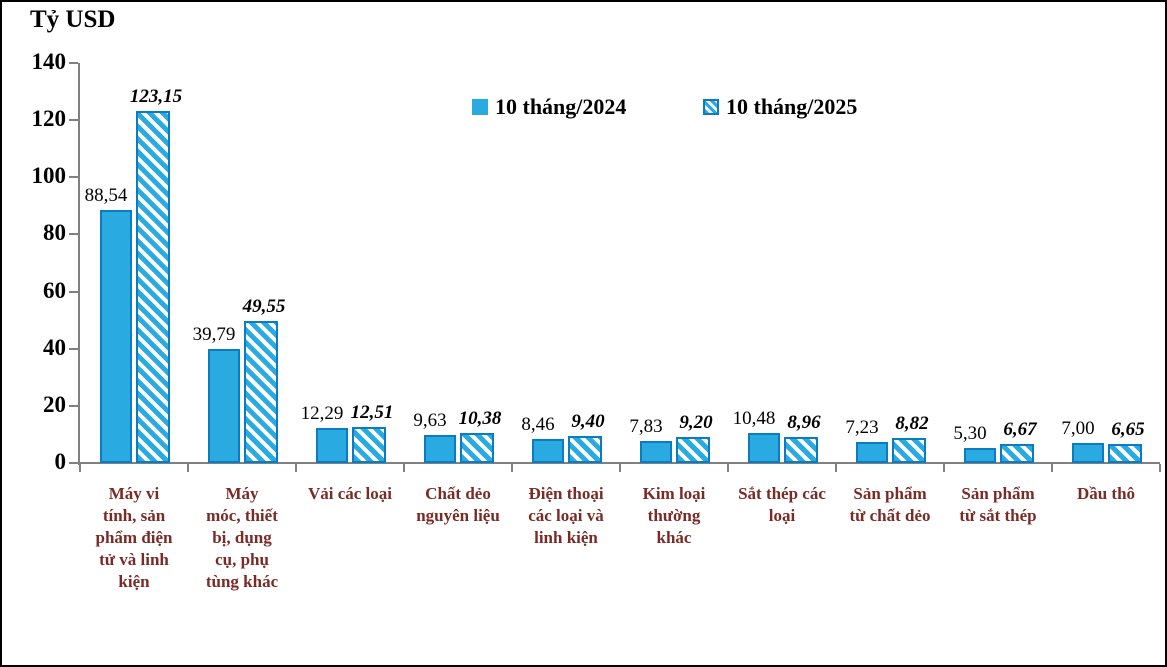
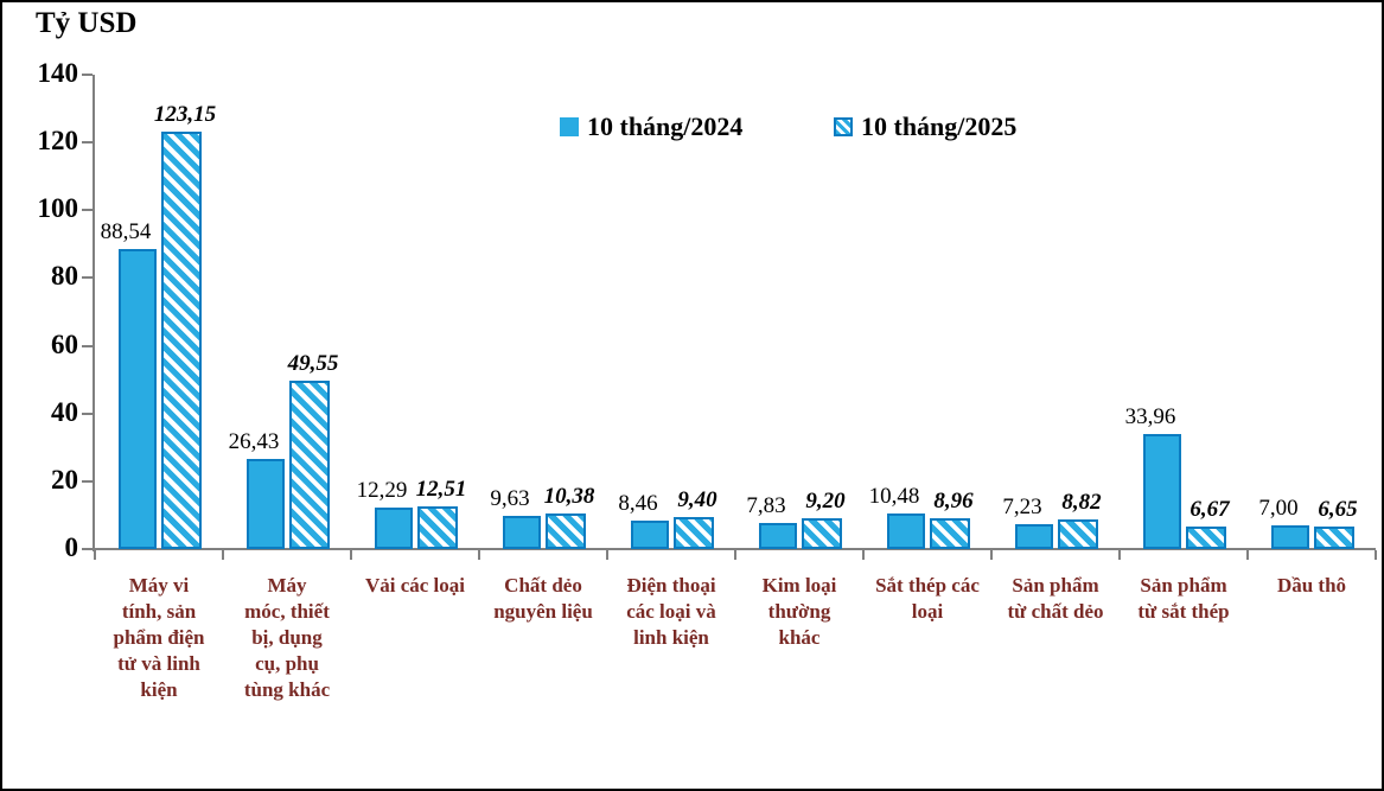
10 tháng/2024/Máy móc, thiết bị, dụng cụ, phụ tùng khác: 39,79 -> 26,43
10 tháng/2024/Sản phẩm từ sắt thép: 5,30 -> 33,96
